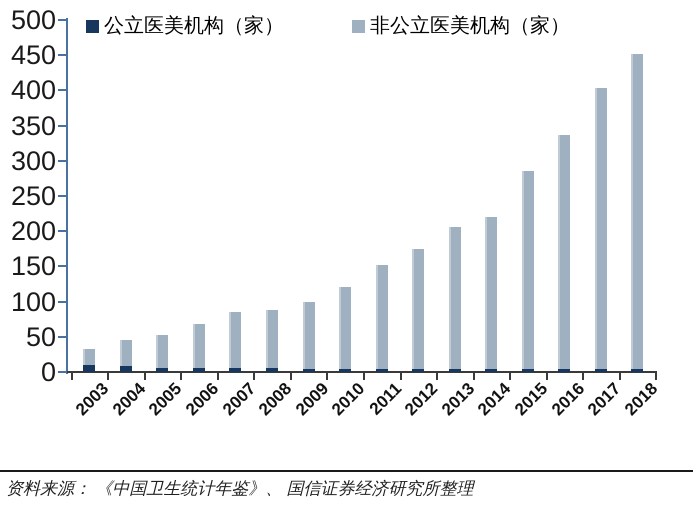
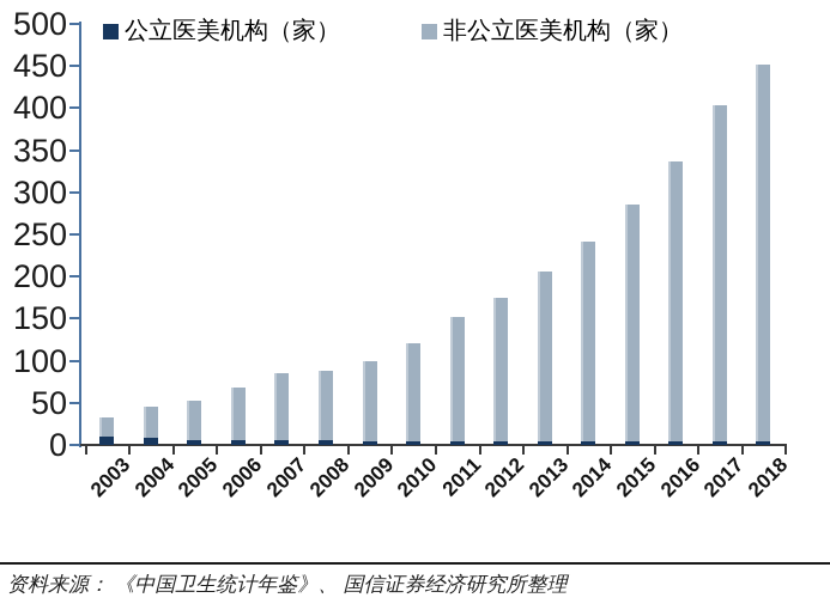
非公立医美机构（家）/2014: 220 -> 240
